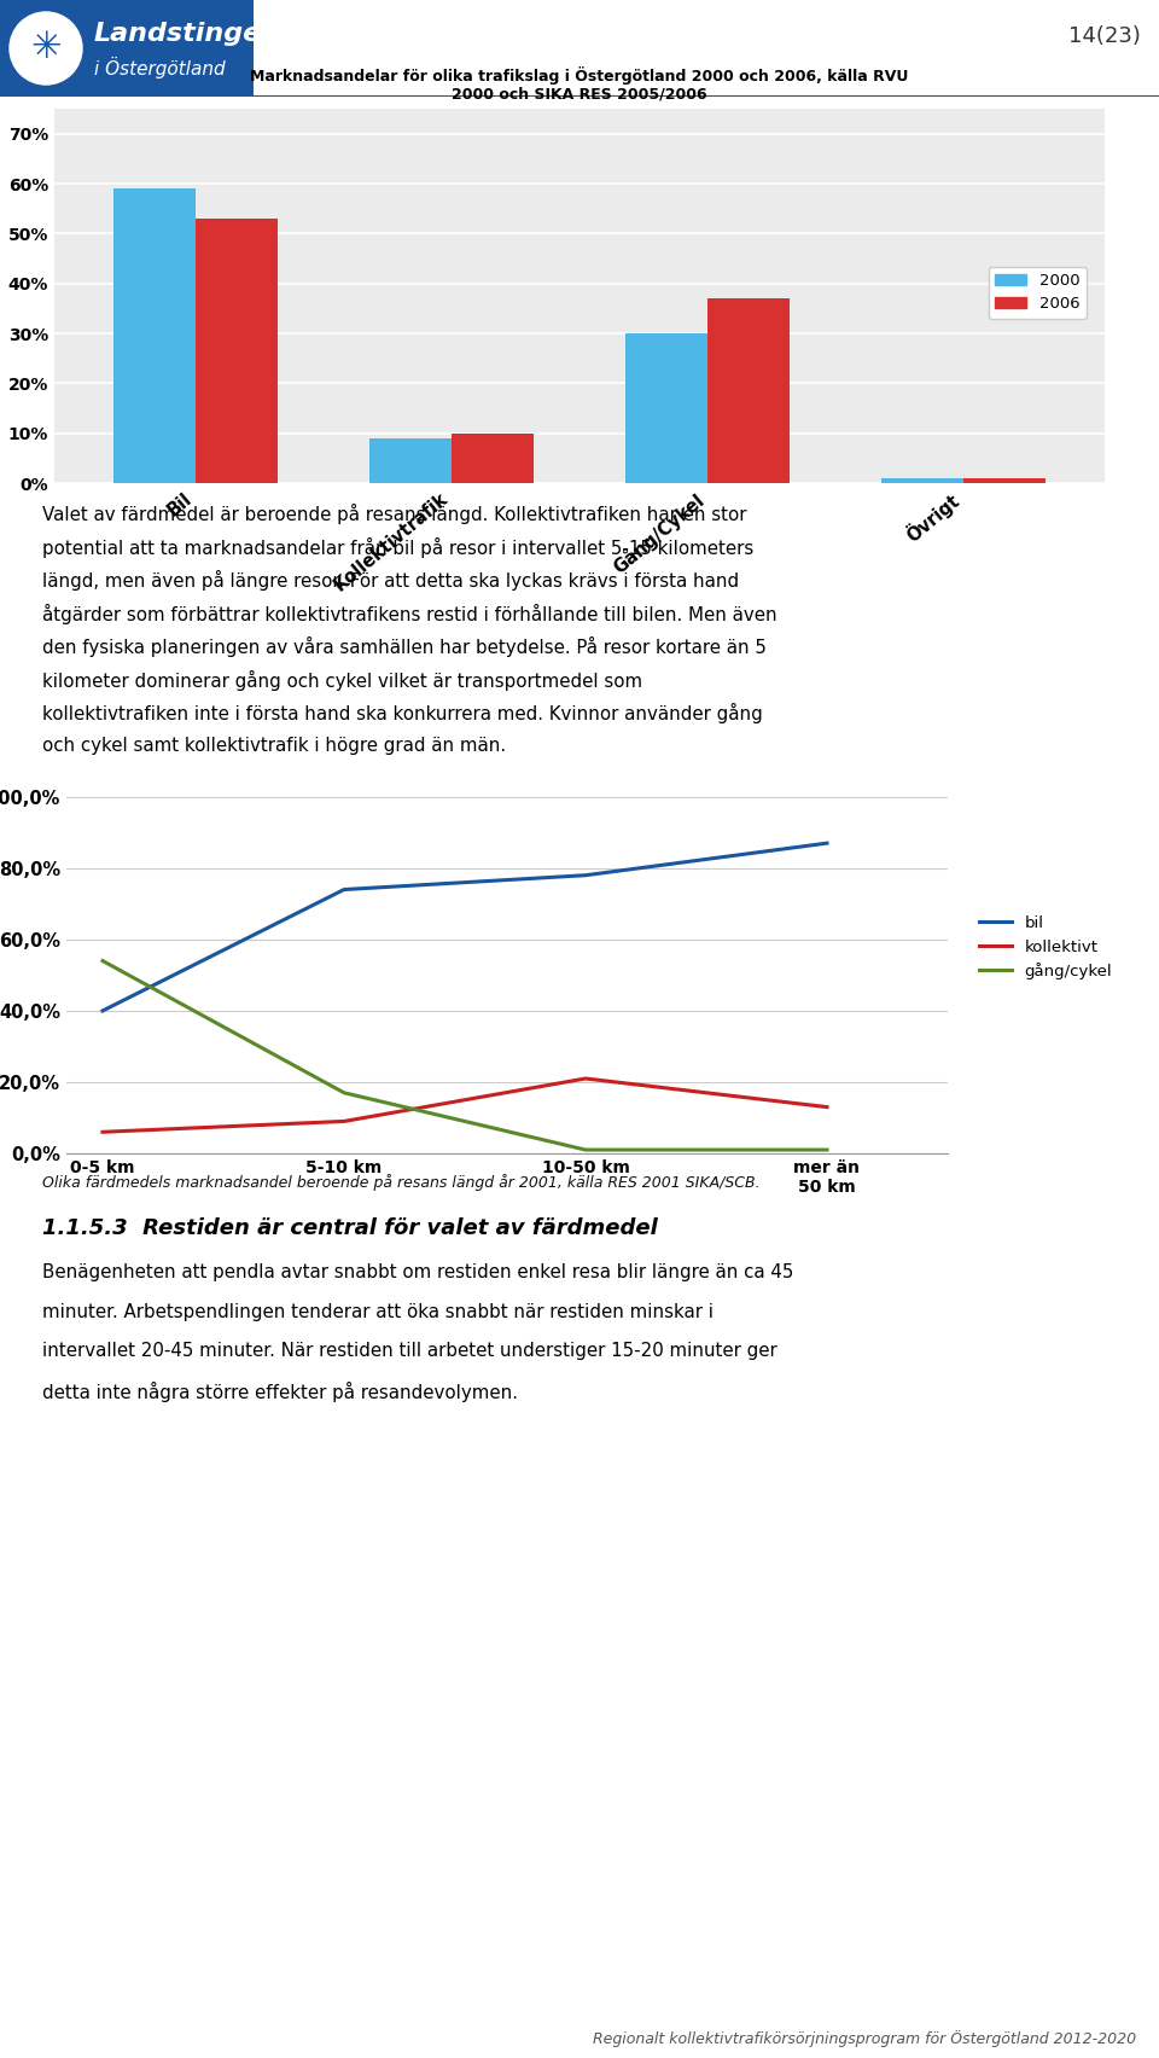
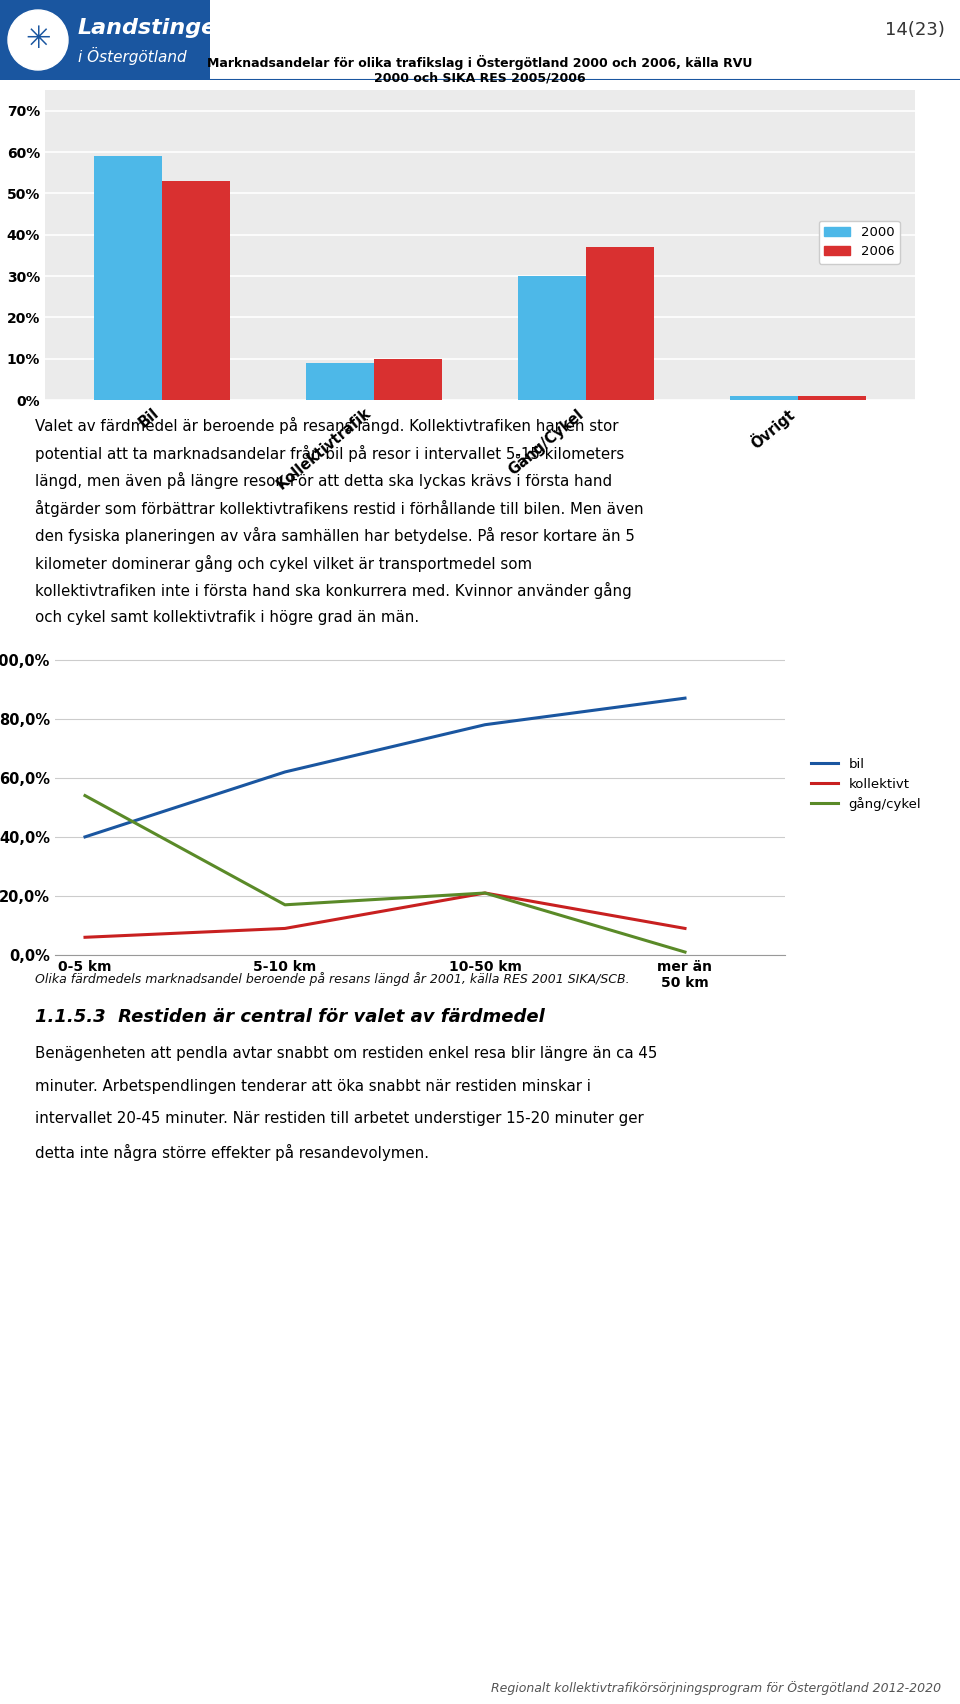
bil/5-10 km: 74% -> 62%
gång/cykel/10-50 km: 1% -> 21%
kollektivt/mer än 50 km: 13% -> 9%
